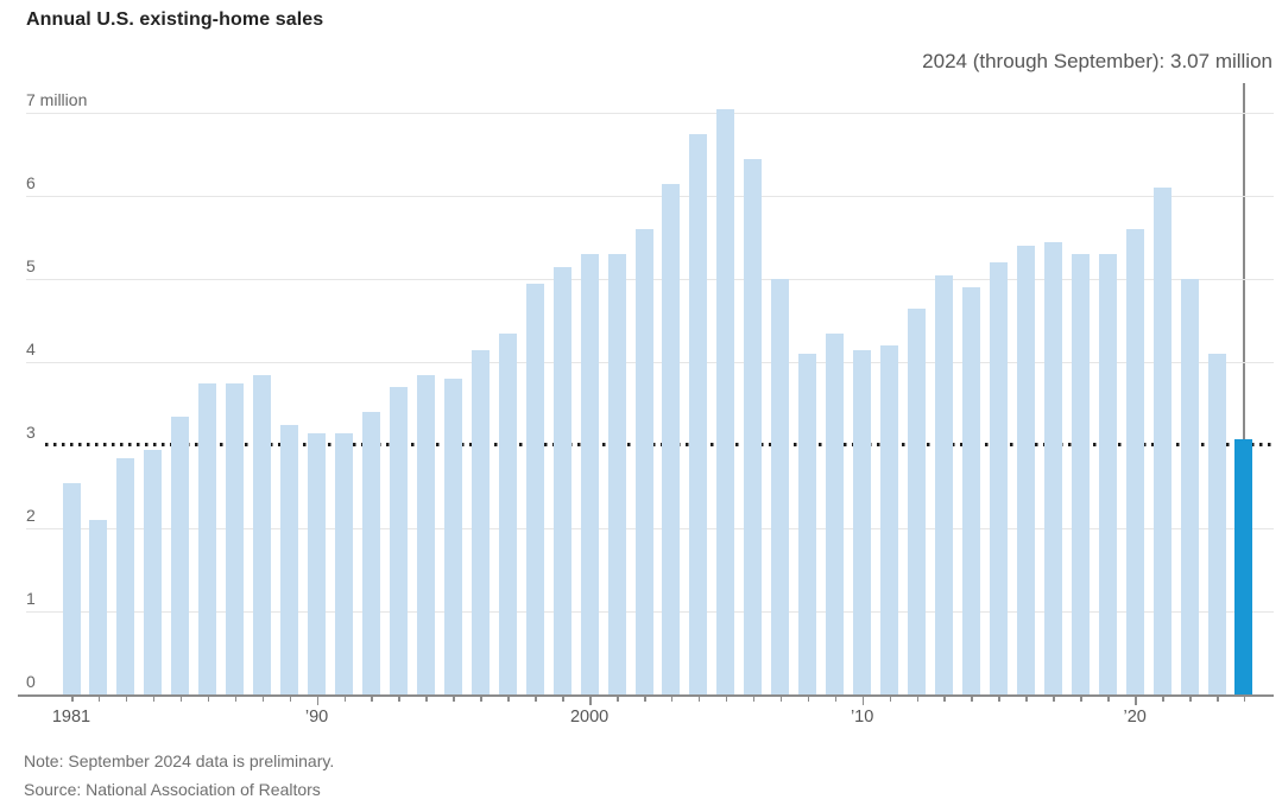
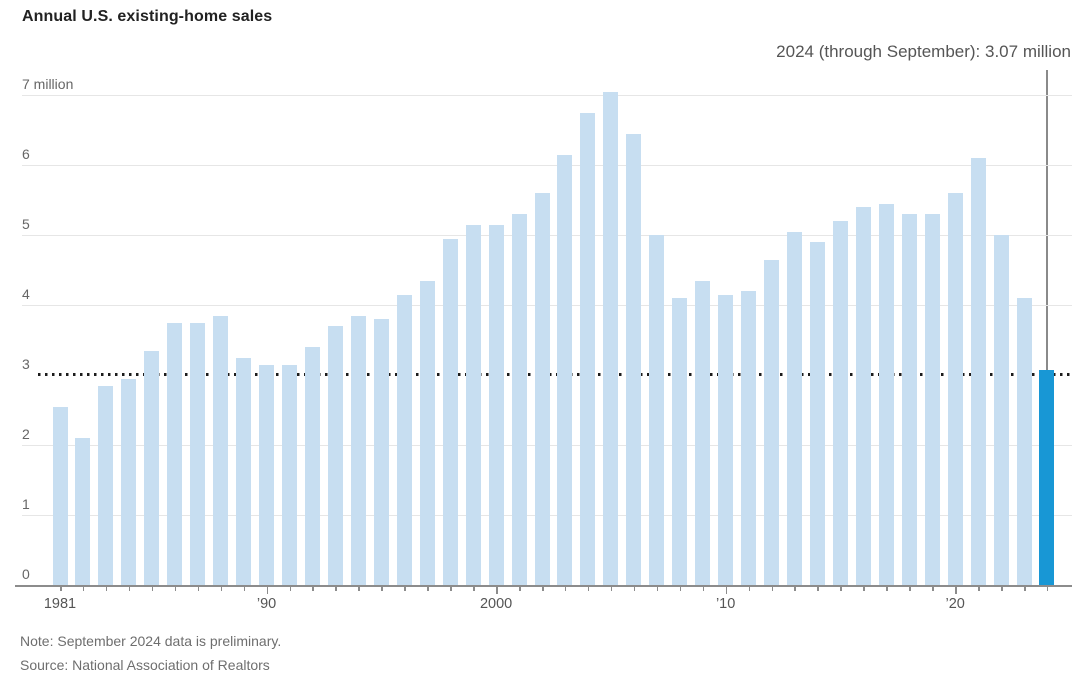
2000: 5.3 -> 5.2
